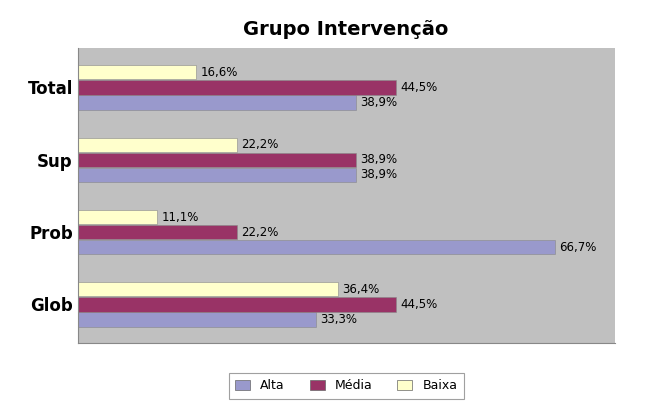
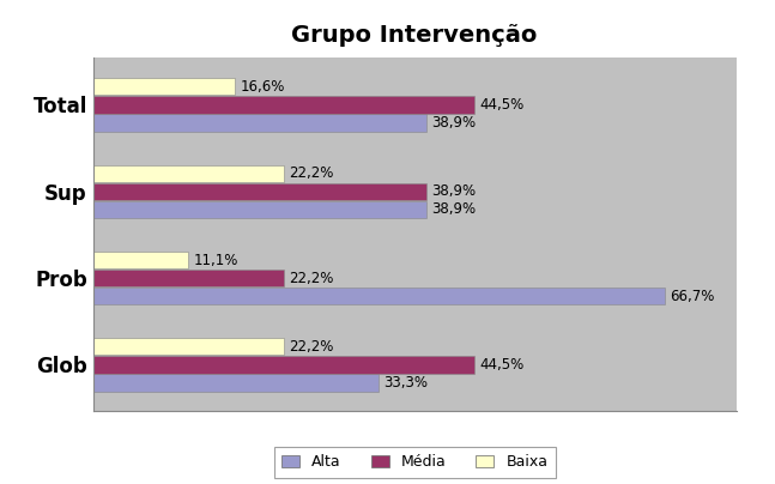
Baixa/Glob: 36,4% -> 22,2%
